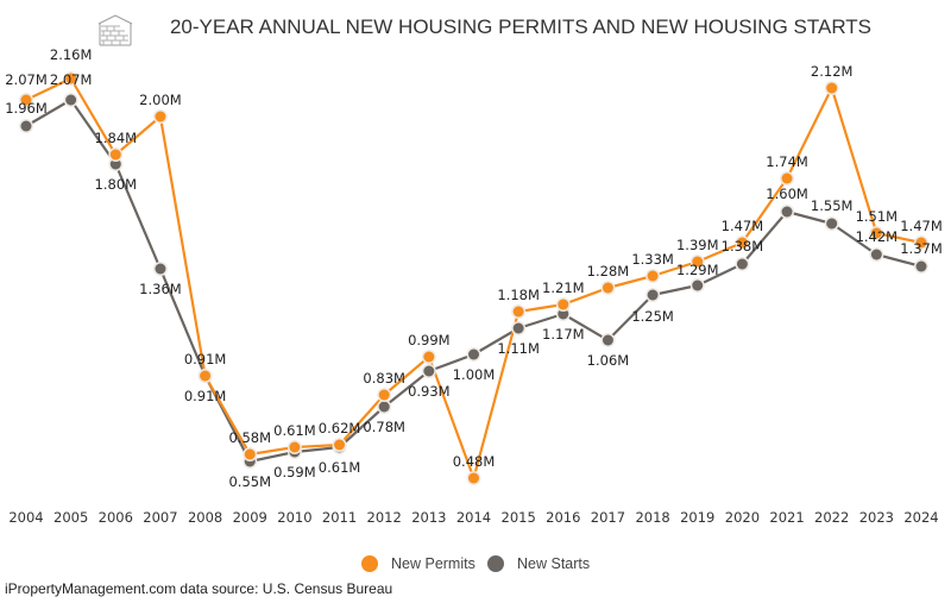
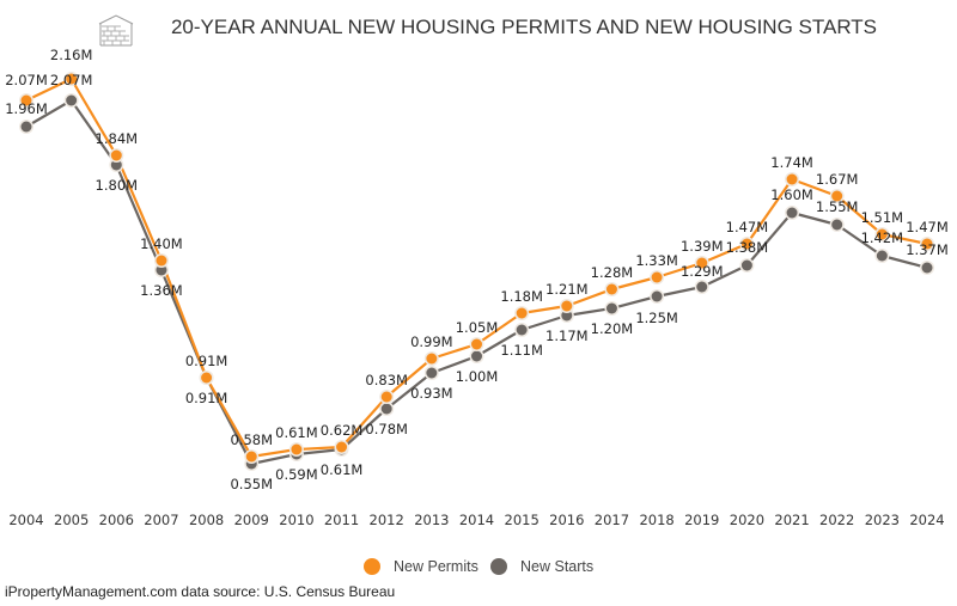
New Permits/2007: 2.00M -> 1.40M
New Permits/2014: 0.48M -> 1.05M
New Starts/2017: 1.06M -> 1.20M
New Permits/2022: 2.12M -> 1.67M
